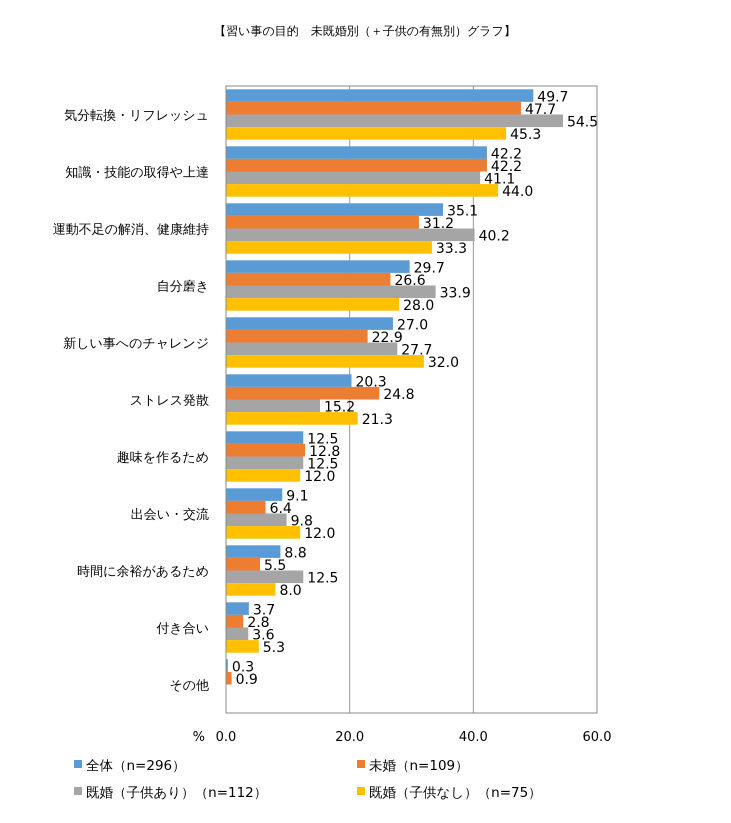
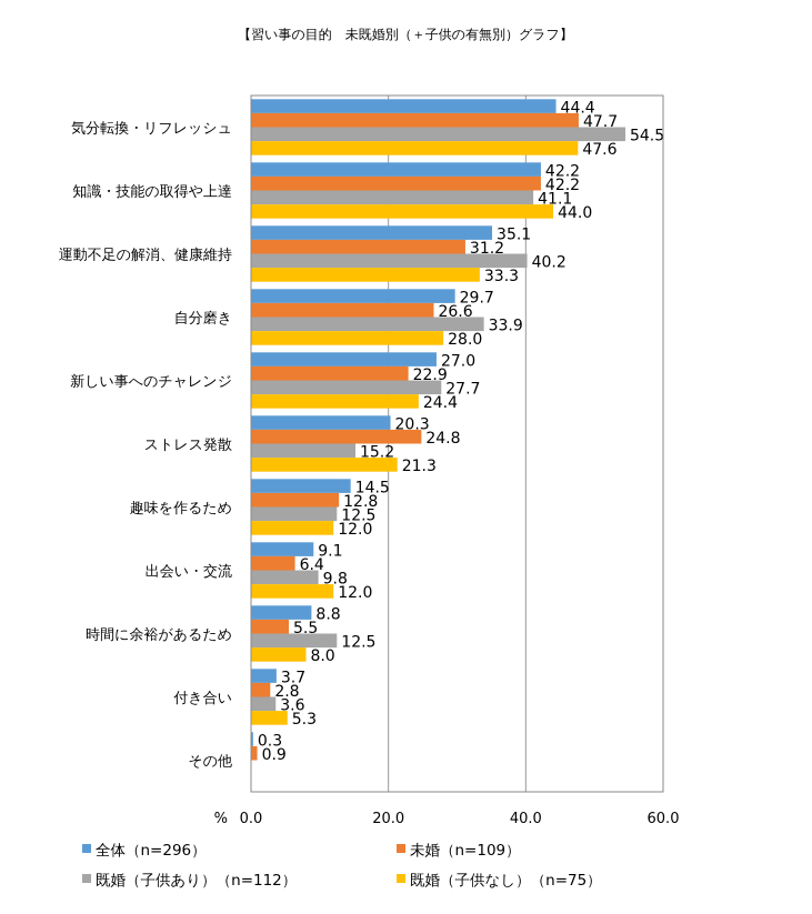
全体（n=296）/気分転換・リフレッシュ: 49.7 -> 44.4
既婚（子供なし）（n=75）/気分転換・リフレッシュ: 45.3 -> 47.6
既婚（子供なし）（n=75）/新しい事へのチャレンジ: 32.0 -> 24.4
全体（n=296）/趣味を作るため: 12.5 -> 14.5
